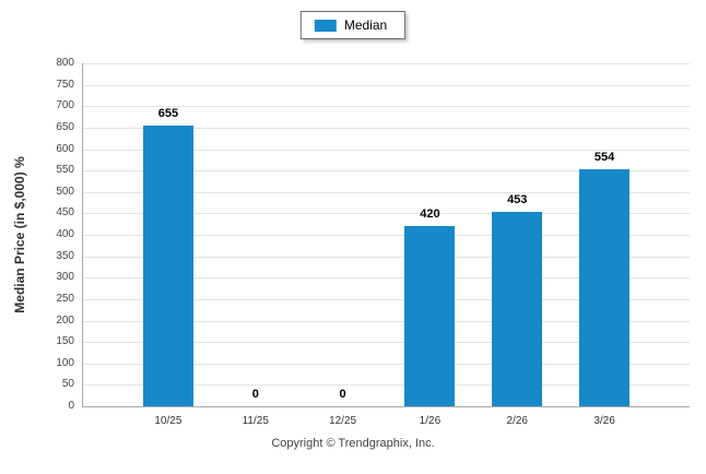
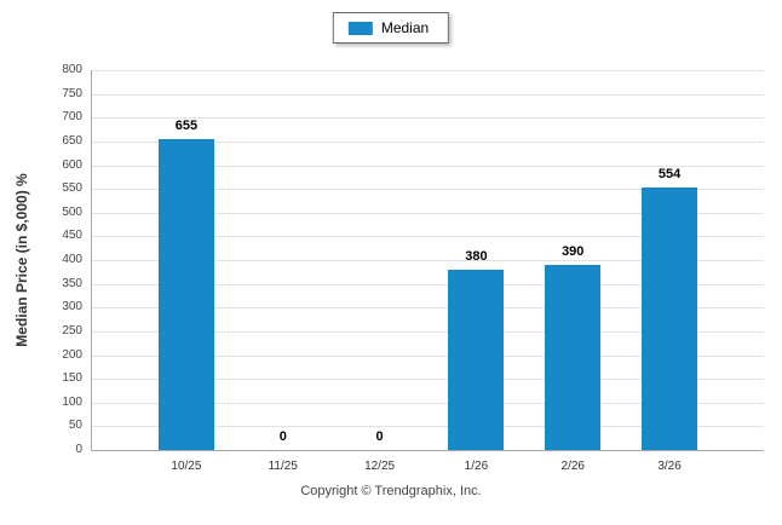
1/26: 420 -> 380
2/26: 453 -> 390
